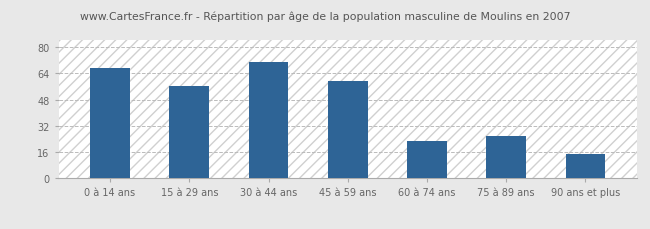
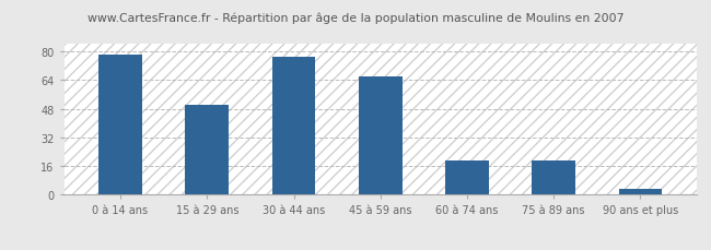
0 à 14 ans: 67 -> 78
15 à 29 ans: 56 -> 50
30 à 44 ans: 71 -> 77
45 à 59 ans: 59 -> 66
60 à 74 ans: 23 -> 19
75 à 89 ans: 26 -> 19
90 ans et plus: 15 -> 3
